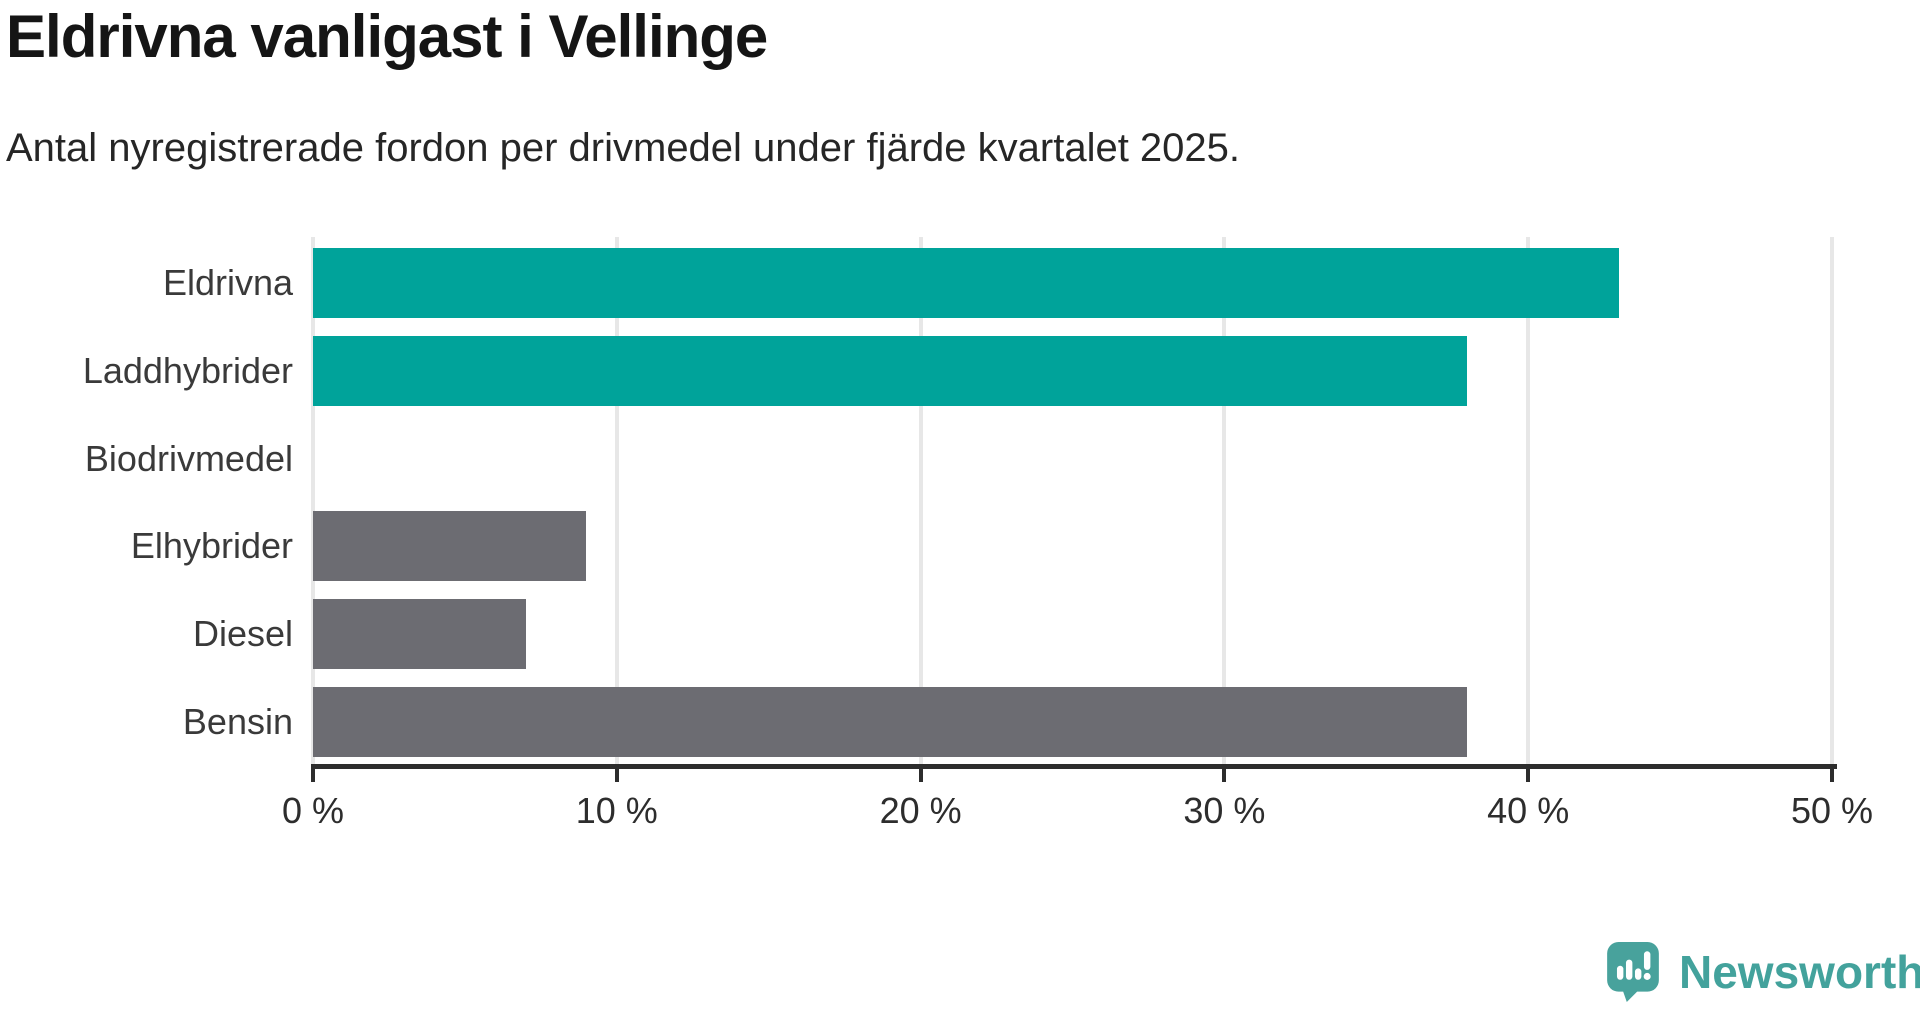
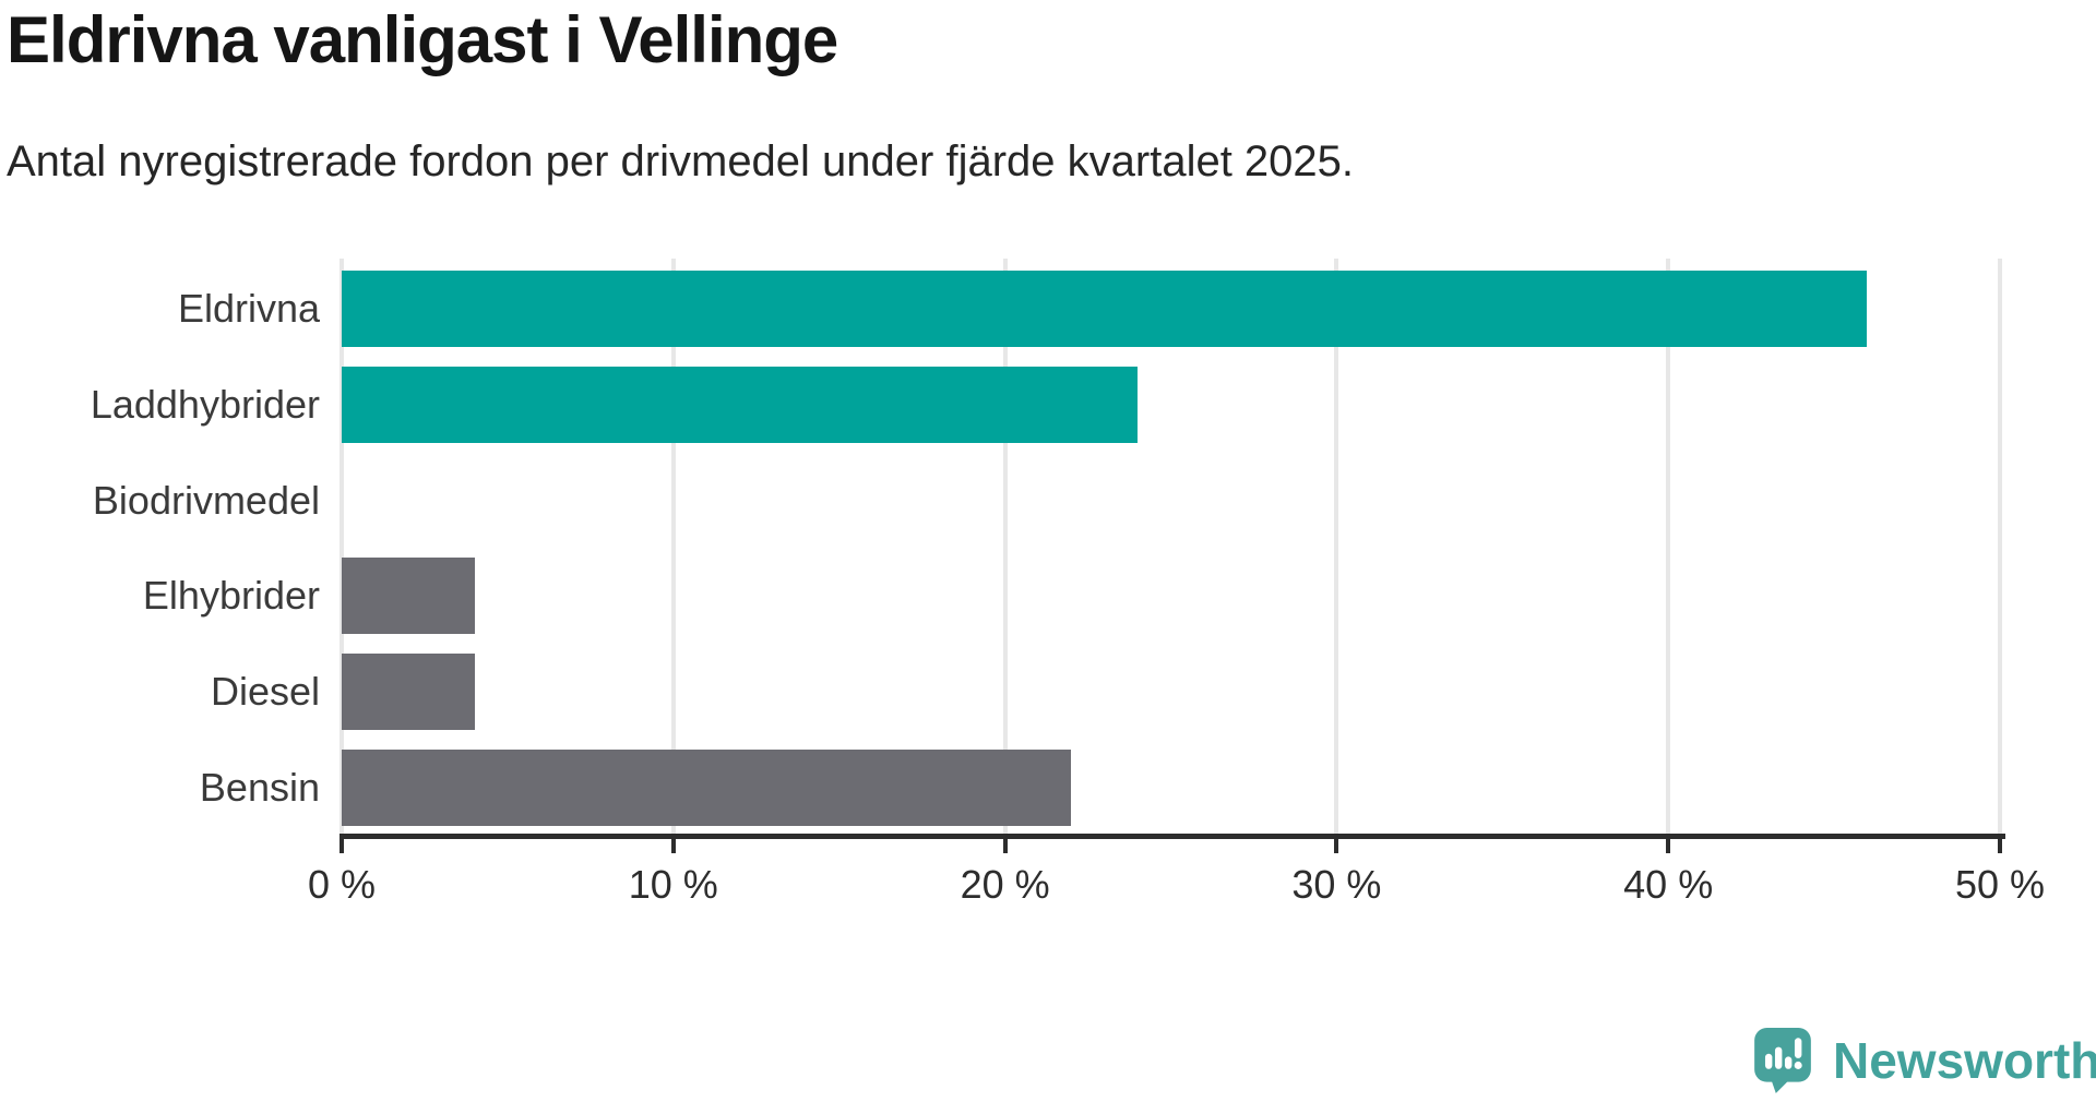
Eldrivna: 43% -> 46%
Laddhybrider: 38% -> 24%
Elhybrider: 9% -> 4%
Diesel: 7% -> 4%
Bensin: 38% -> 22%
